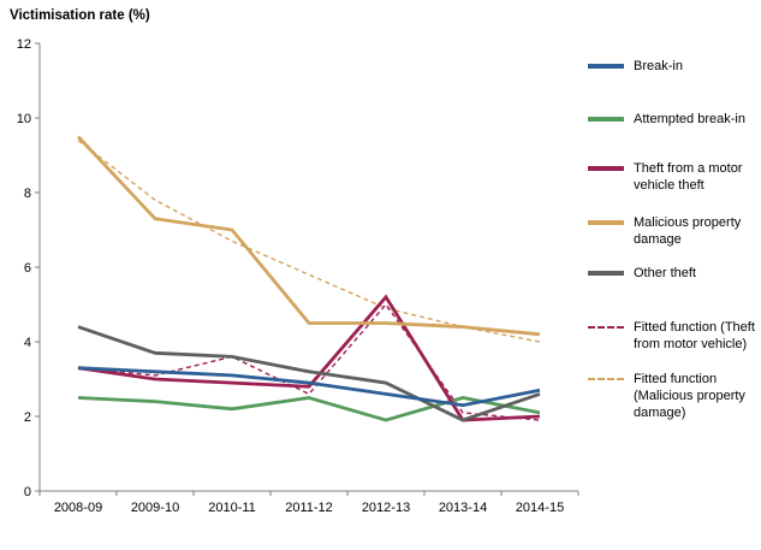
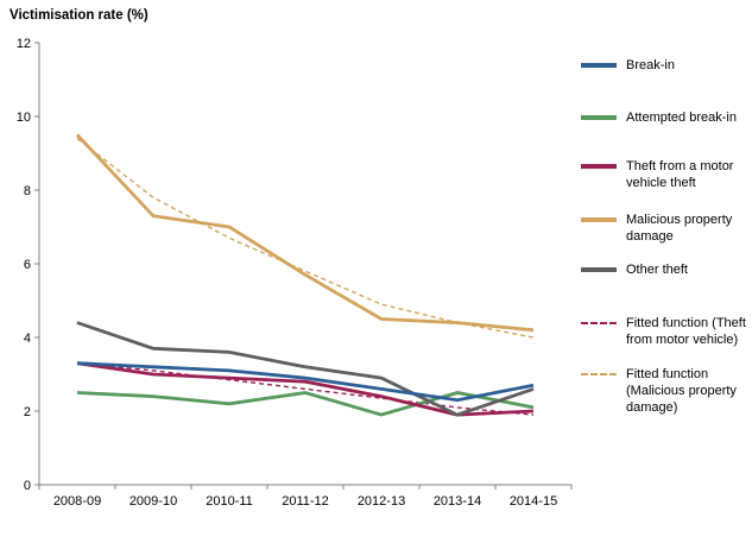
Fitted function (Theft from motor vehicle)/2010-11: 3.6 -> 2.9
Malicious property damage/2011-12: 4.5 -> 5.7
Theft from a motor vehicle theft/2012-13: 5.2 -> 2.4
Fitted function (Theft from motor vehicle)/2012-13: 5.0 -> 2.4
